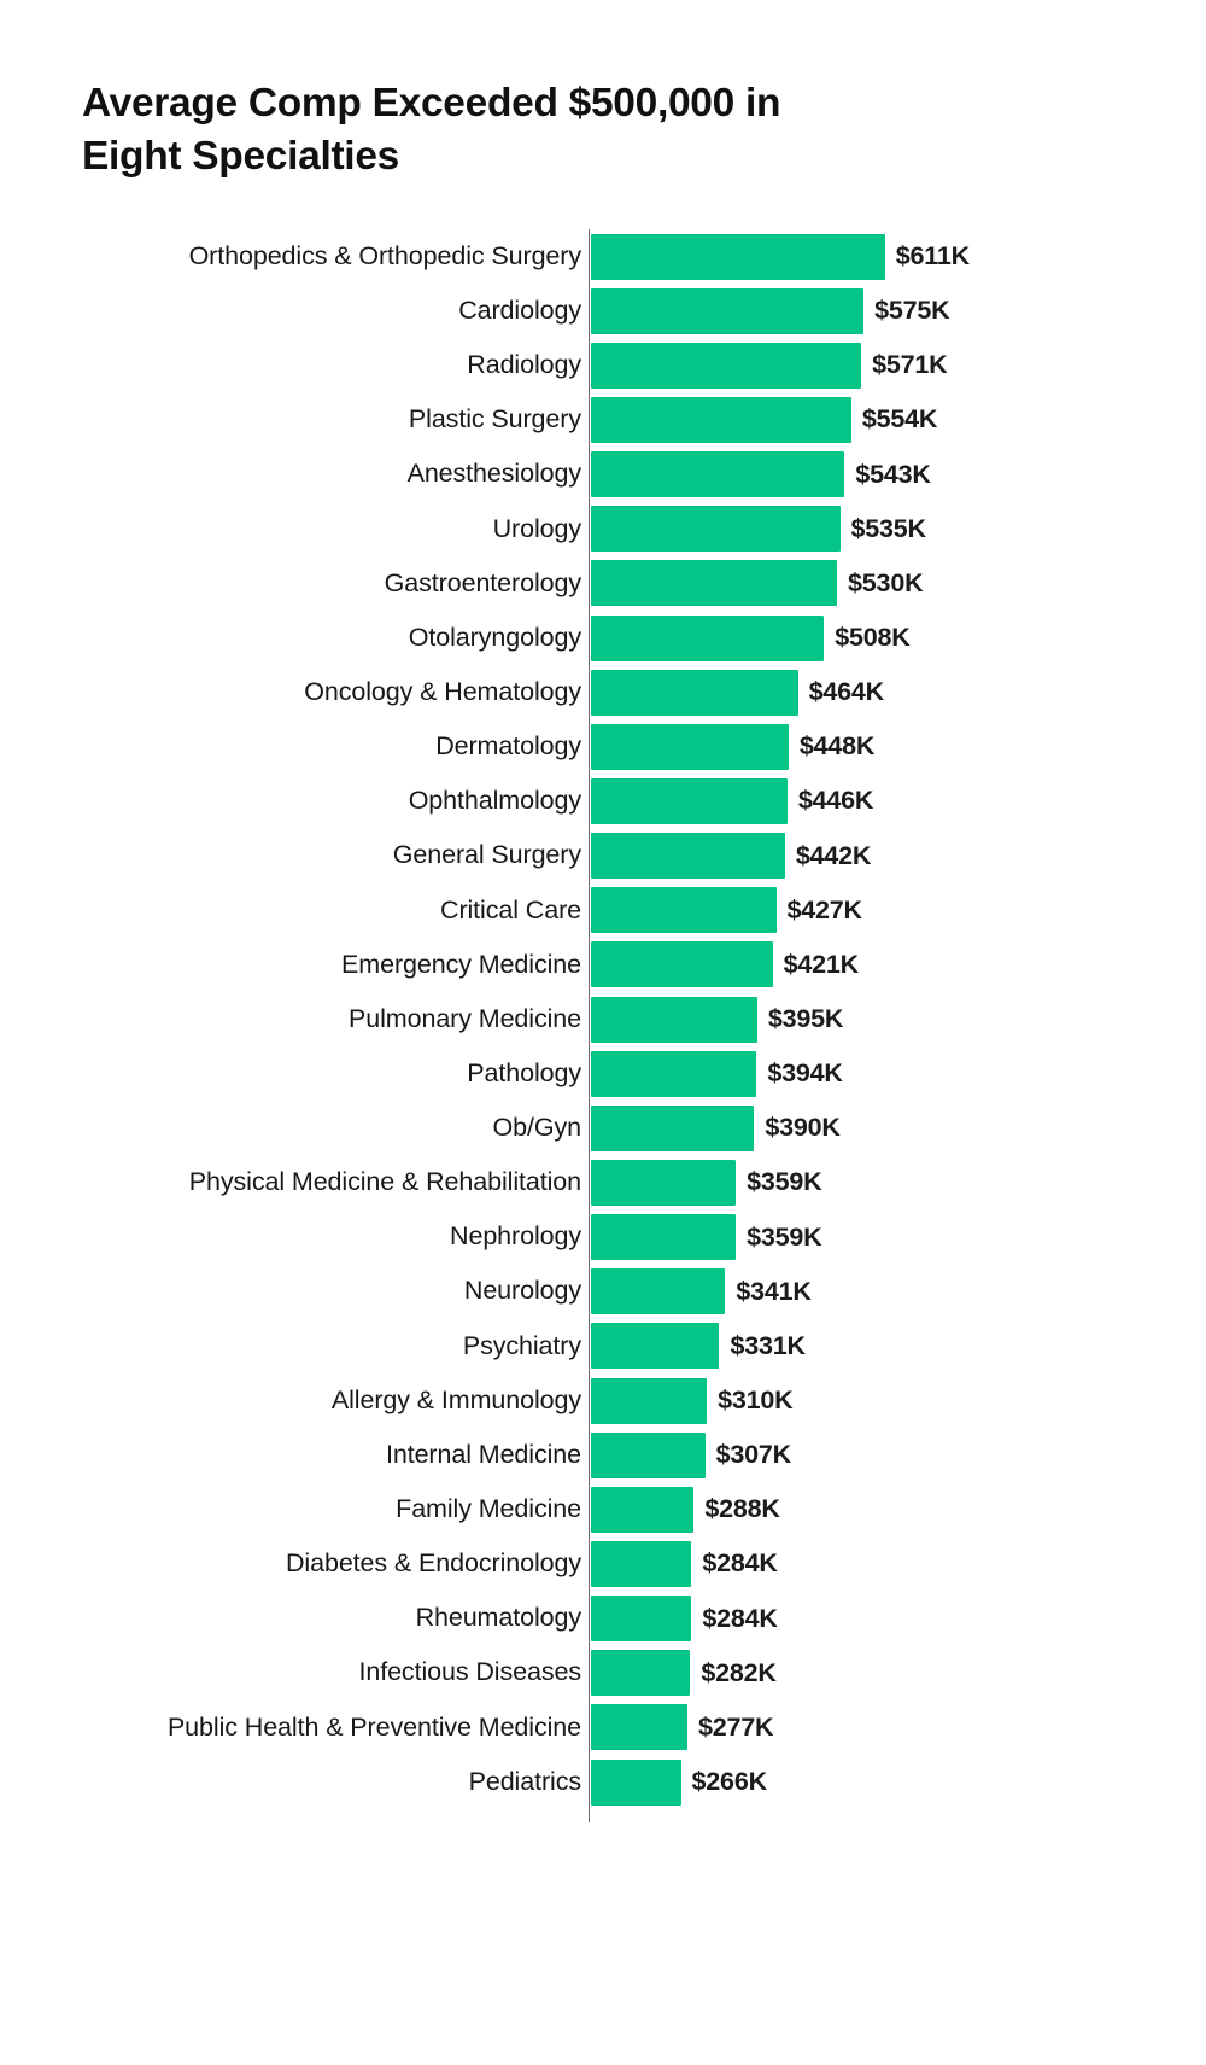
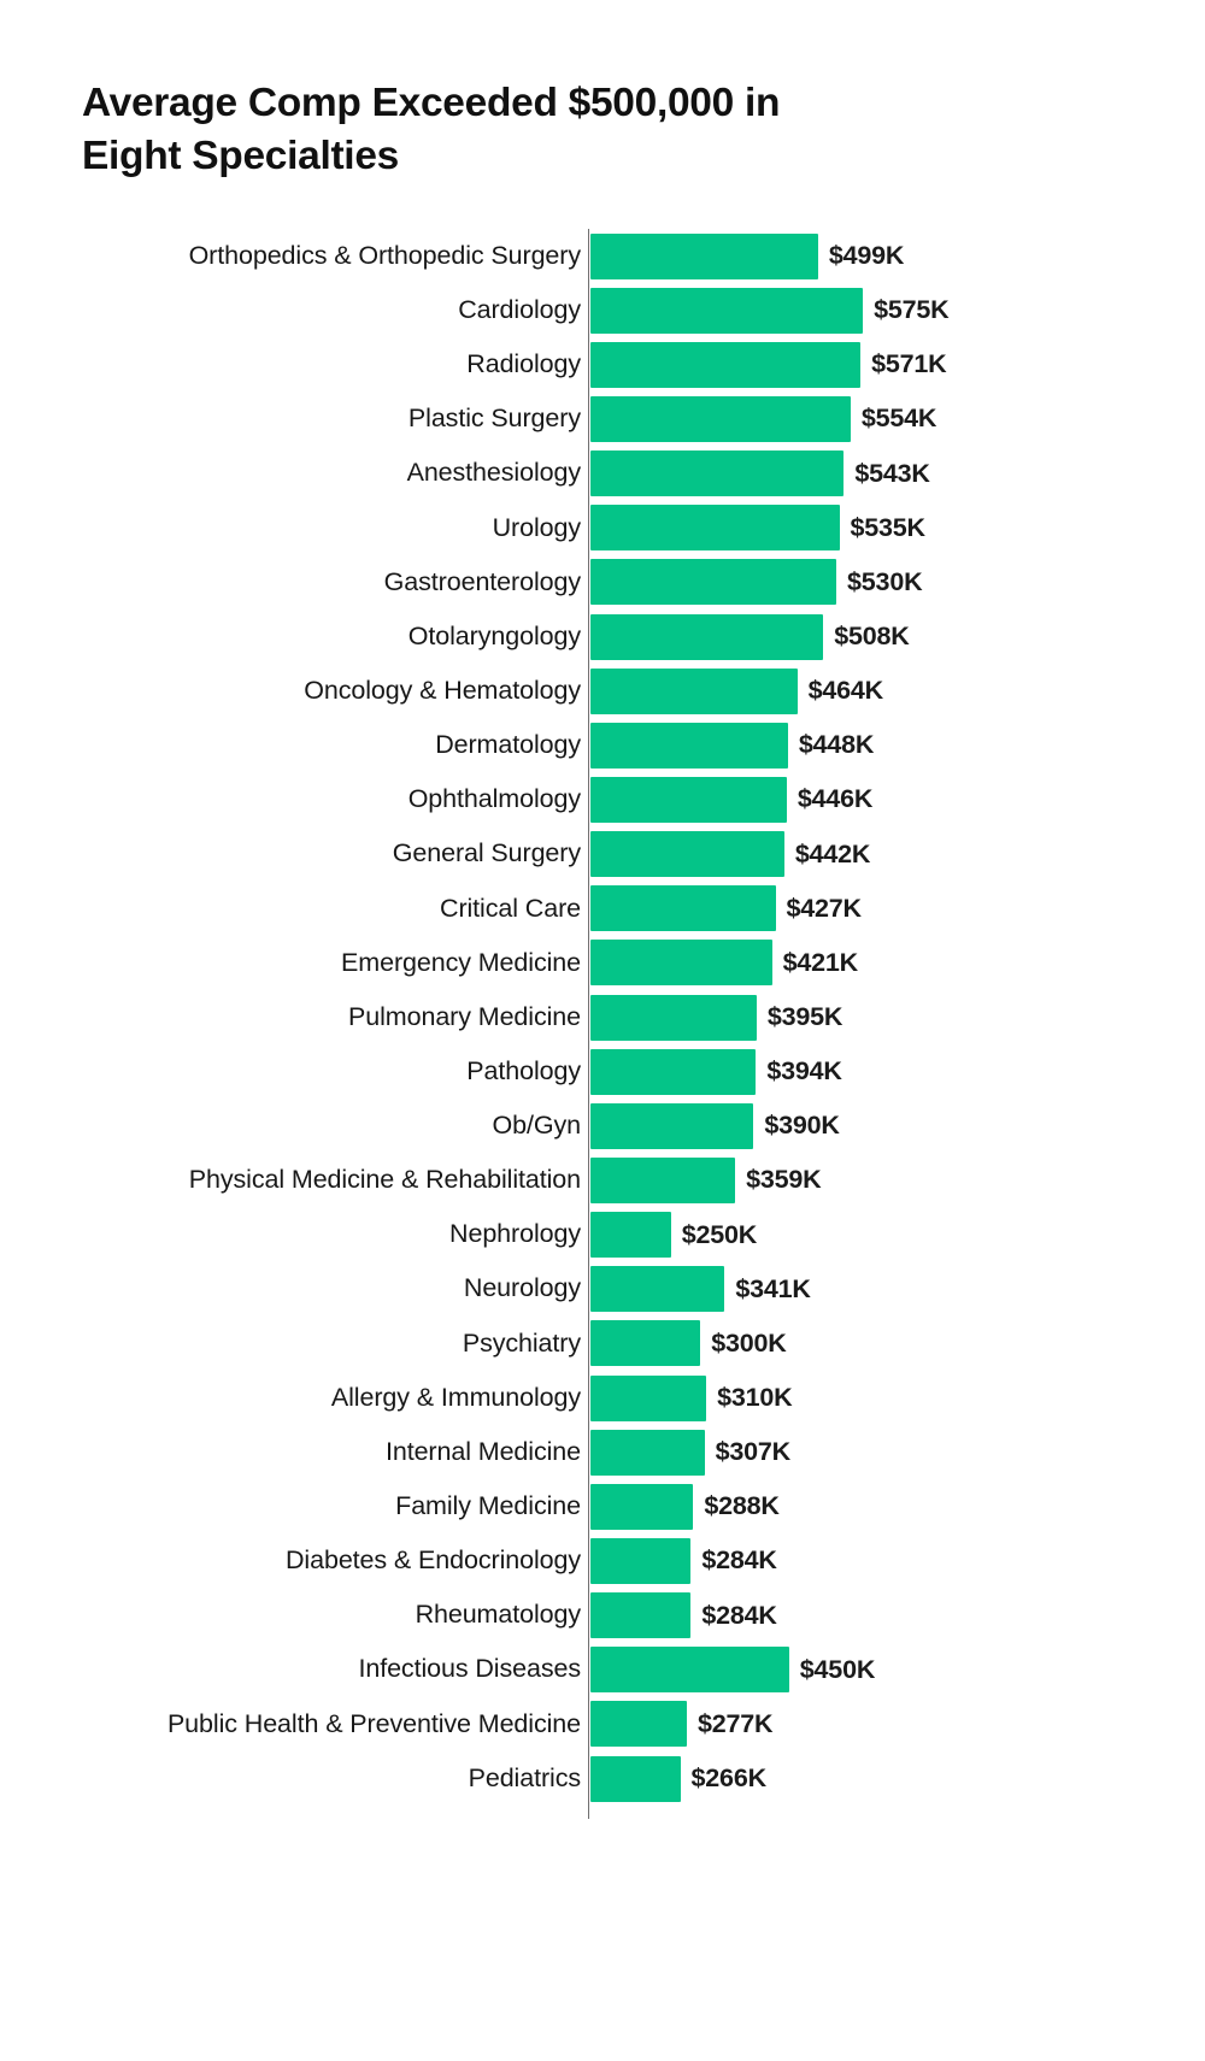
Orthopedics & Orthopedic Surgery: $611K -> $499K
Nephrology: $359K -> $250K
Psychiatry: $331K -> $300K
Infectious Diseases: $282K -> $450K
